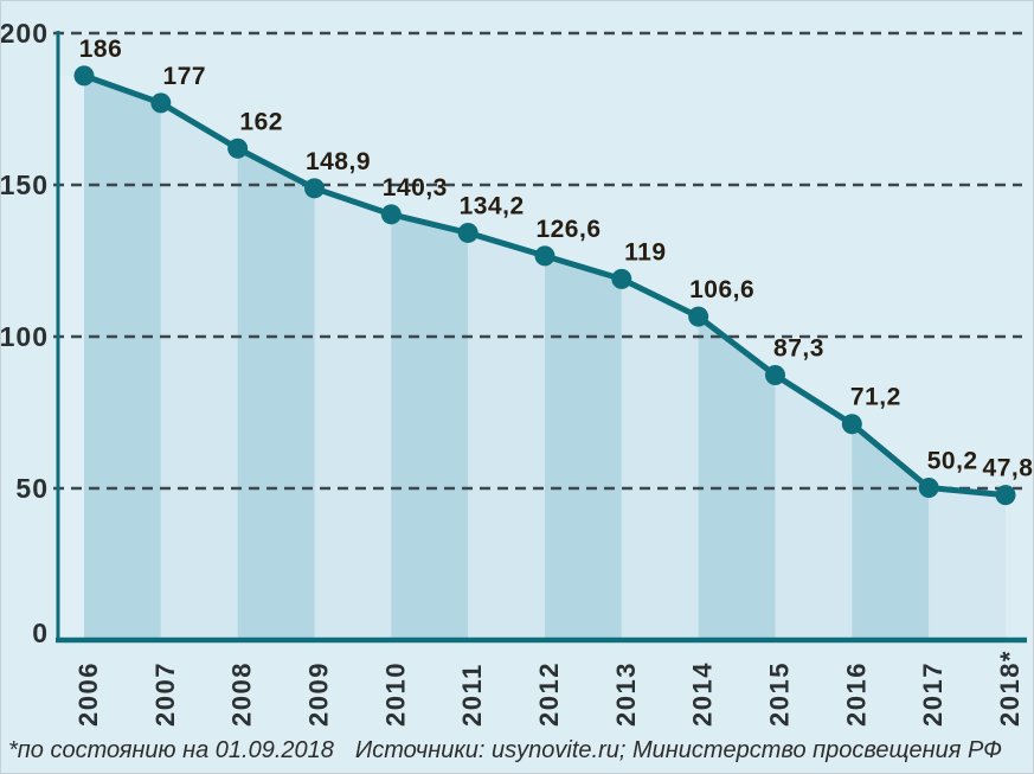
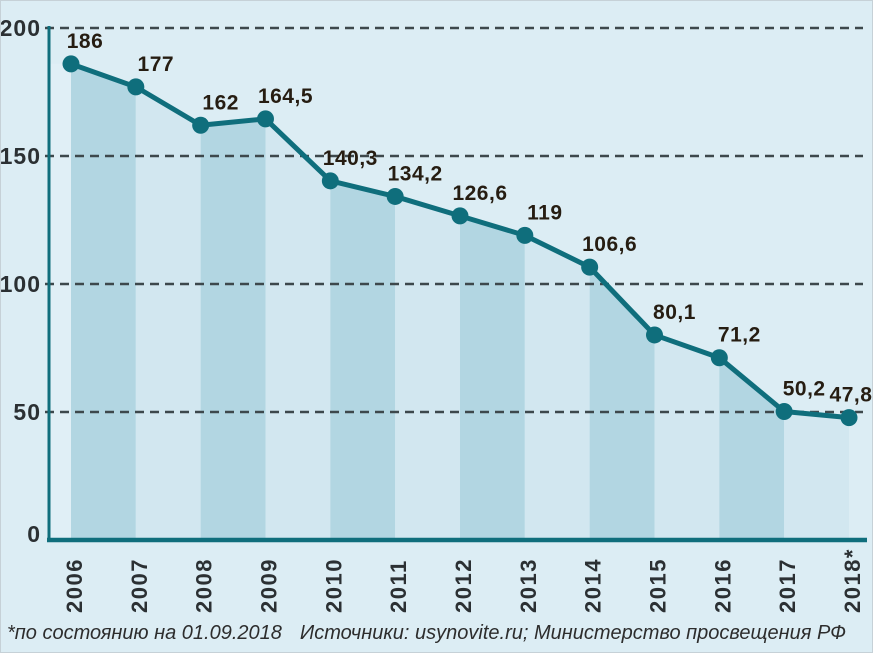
2009: 148,9 -> 164,5
2015: 87,3 -> 80,1
